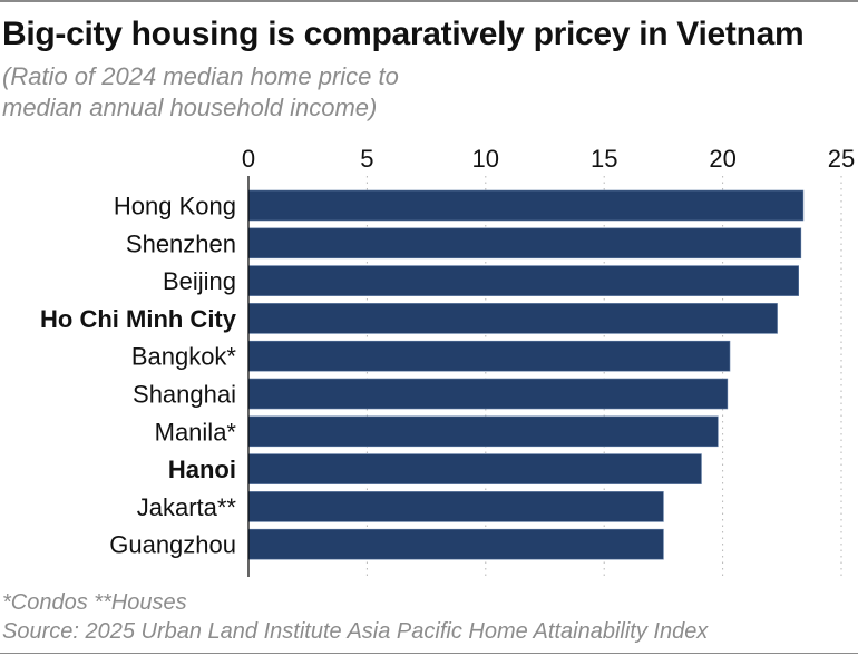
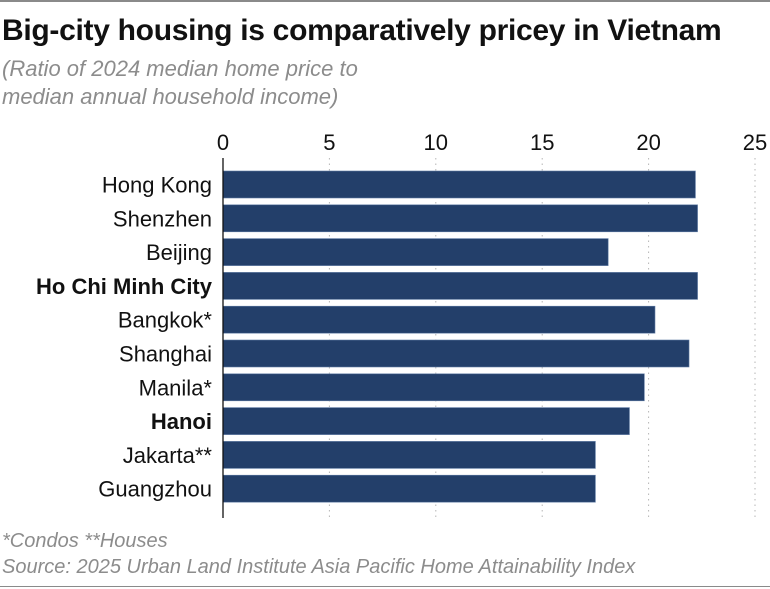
Hong Kong: 23.4 -> 22.2
Shenzhen: 23.3 -> 22.3
Beijing: 23.2 -> 18.1
Shanghai: 20.2 -> 21.9
